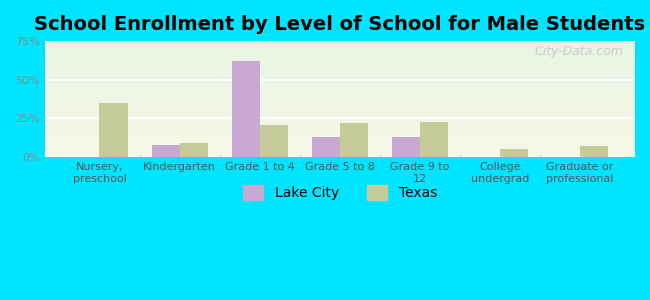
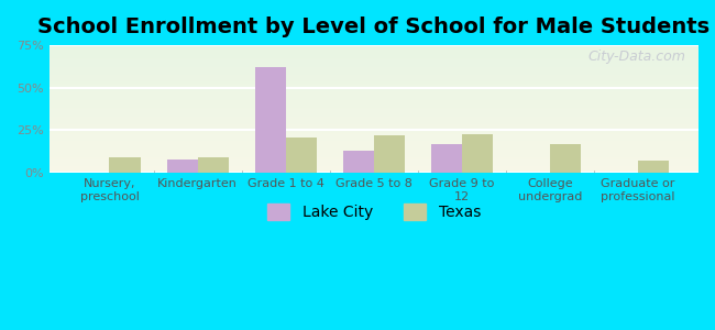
Texas/Nursery, preschool: 35% -> 9%
Lake City/Grade 9 to 12: 13% -> 17%
Texas/College undergrad: 5% -> 17%
